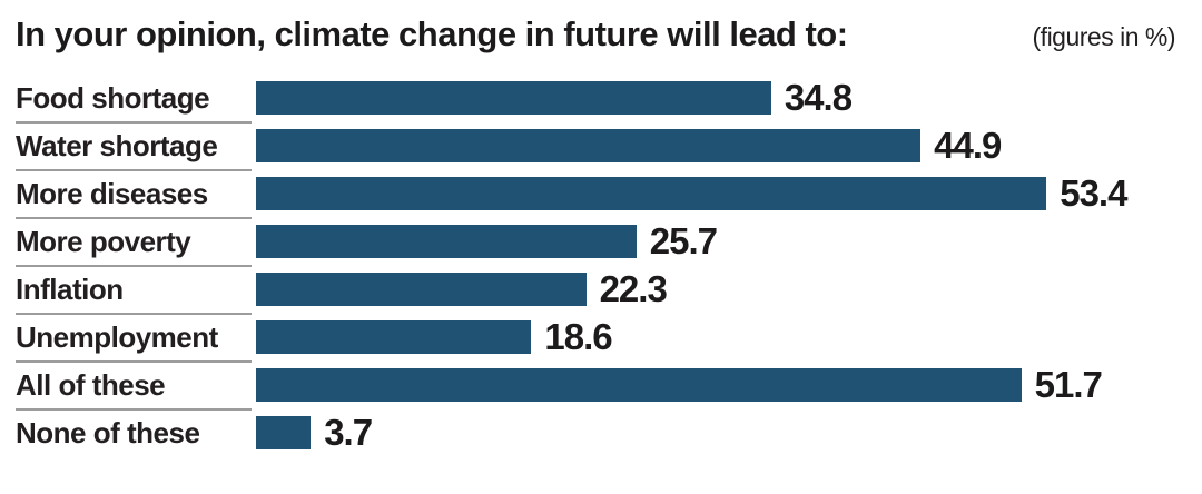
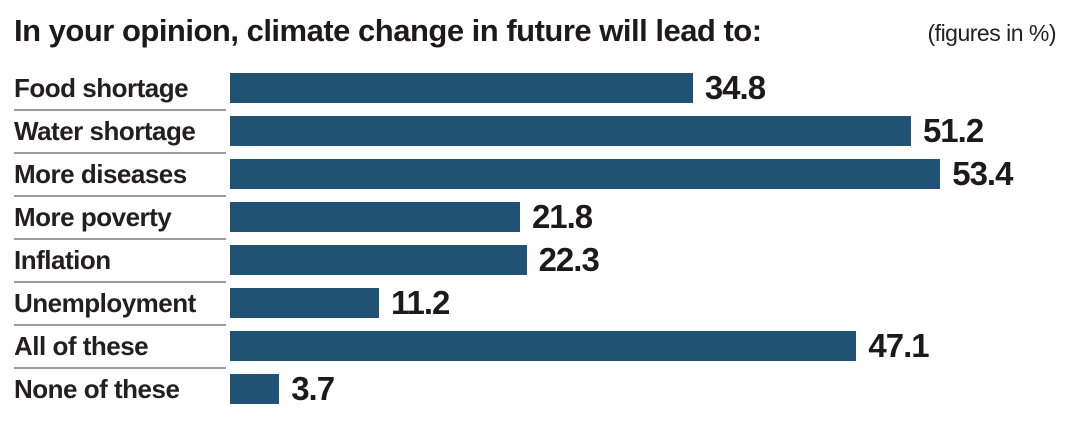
Water shortage: 44.9 -> 51.2
More poverty: 25.7 -> 21.8
Unemployment: 18.6 -> 11.2
All of these: 51.7 -> 47.1
